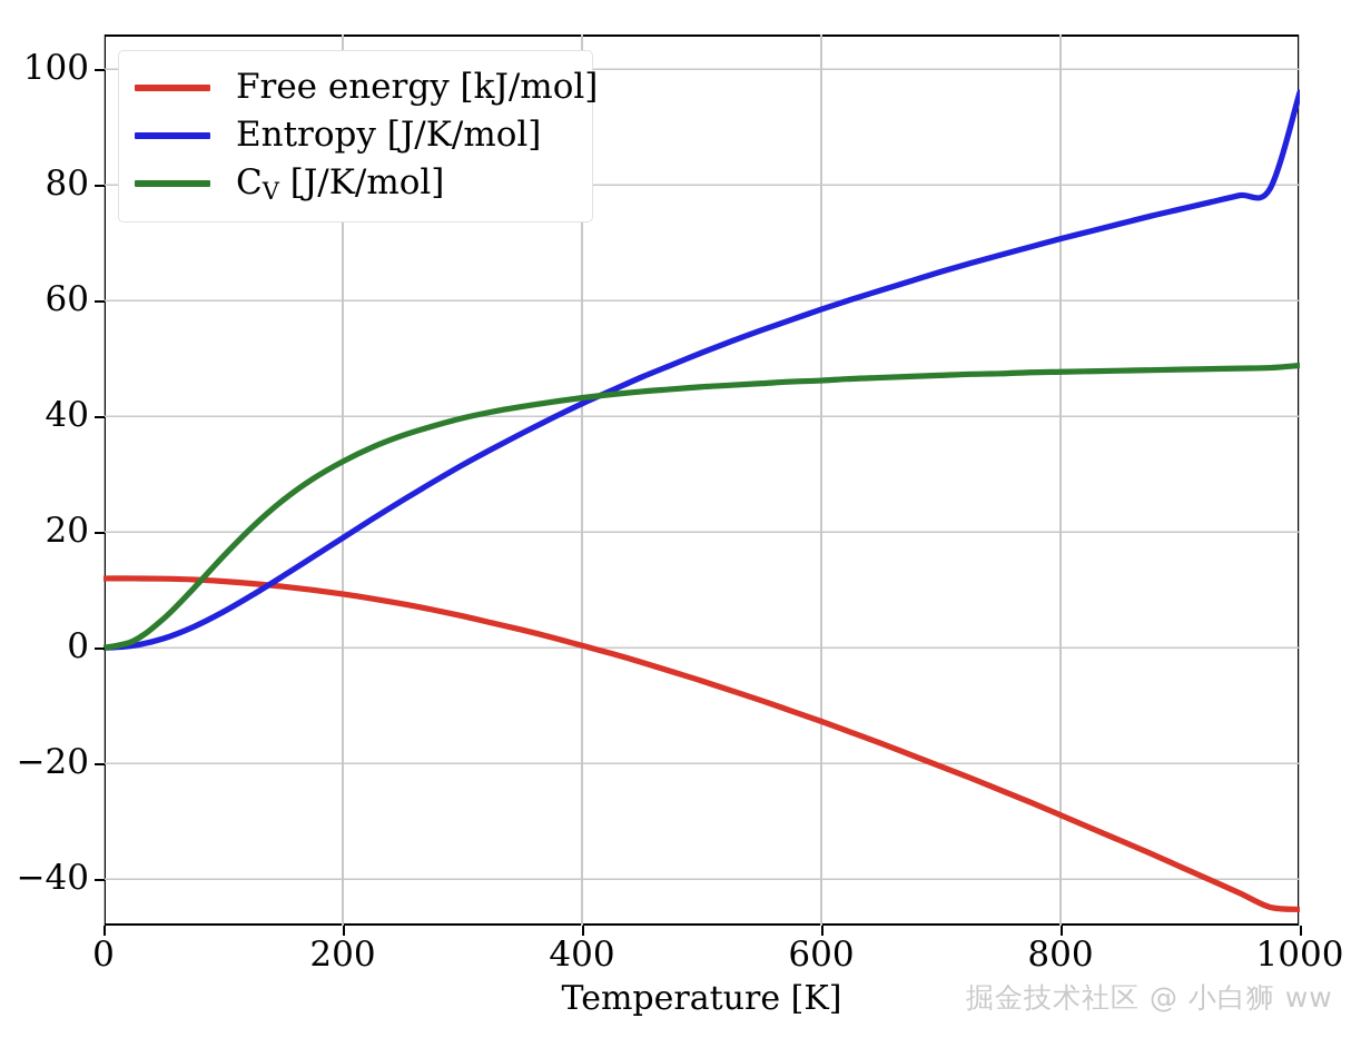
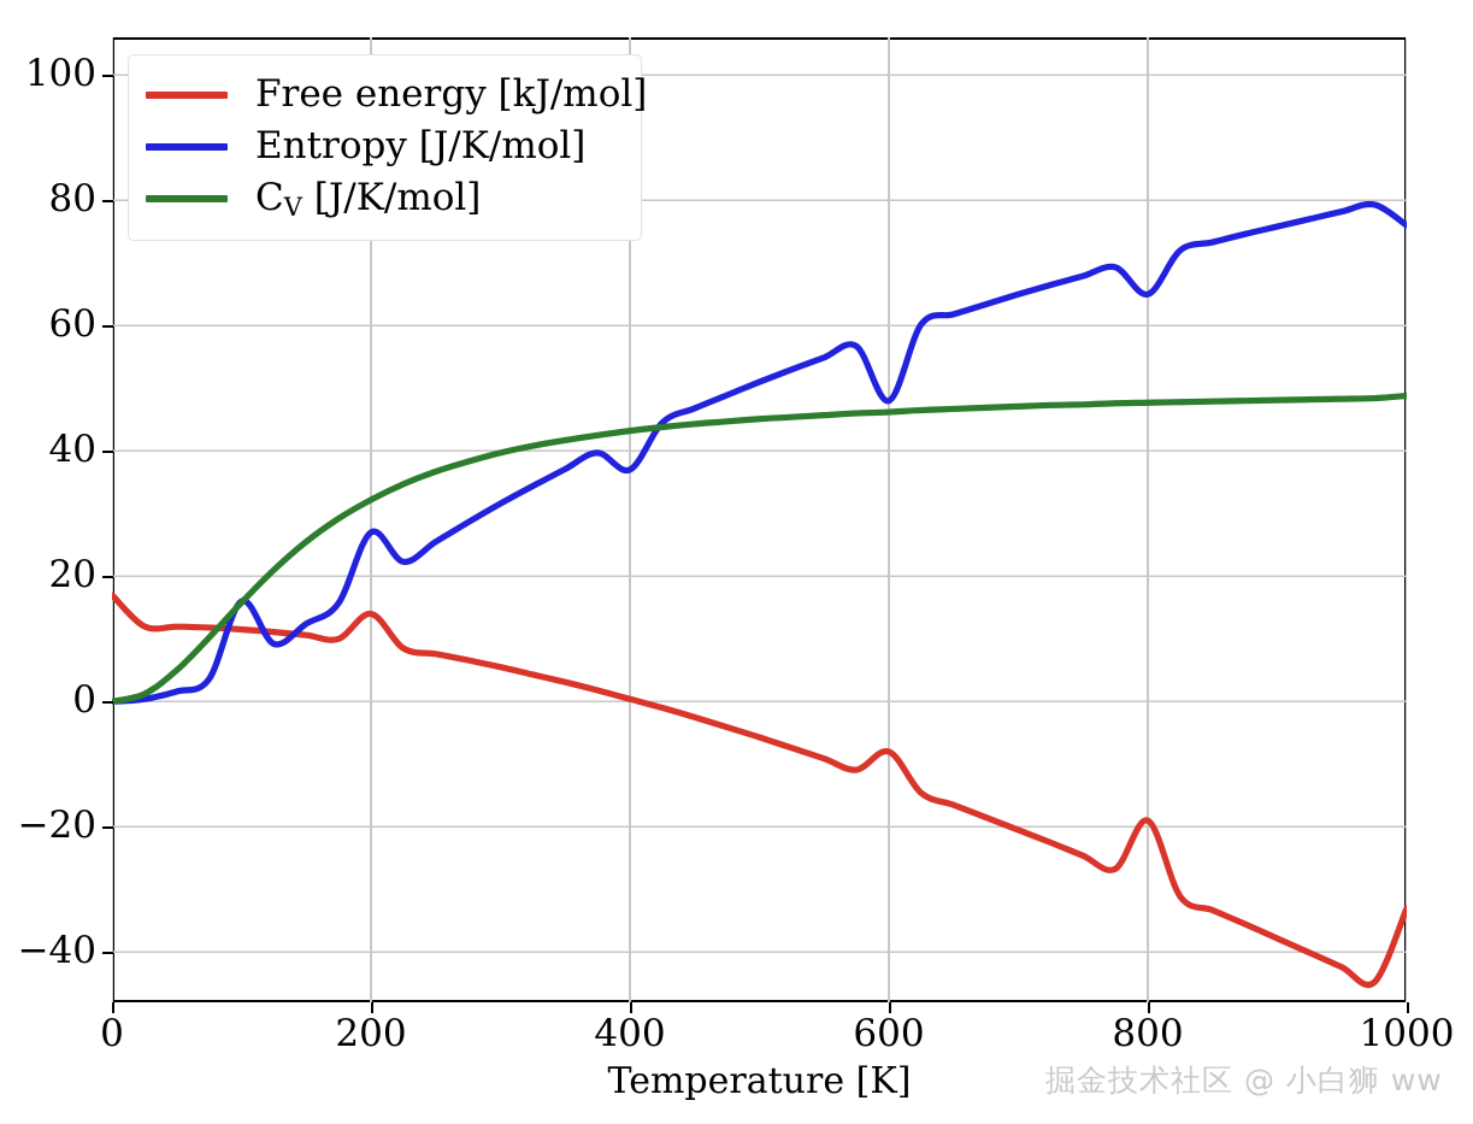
Free energy [kJ/mol]/0: 12 -> 17
Entropy [J/K/mol]/100: 6 -> 16
Free energy [kJ/mol]/200: 9 -> 14
Entropy [J/K/mol]/200: 19 -> 27
Entropy [J/K/mol]/400: 42 -> 37
Free energy [kJ/mol]/600: -13 -> -8
Entropy [J/K/mol]/600: 58 -> 48
Free energy [kJ/mol]/800: -29 -> -19
Entropy [J/K/mol]/800: 71 -> 65
Free energy [kJ/mol]/1000: -45 -> -33
Entropy [J/K/mol]/1000: 96 -> 76
